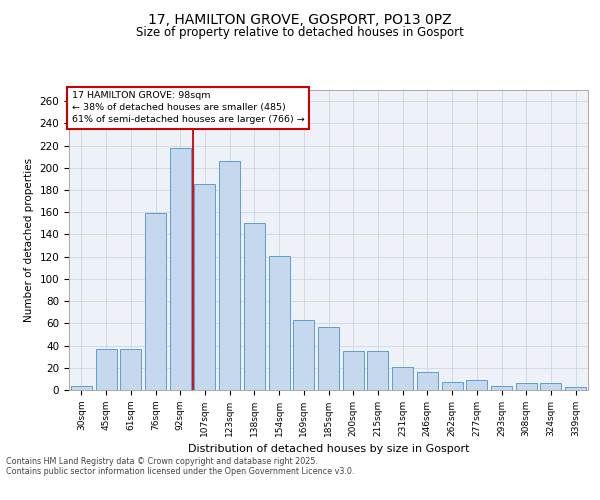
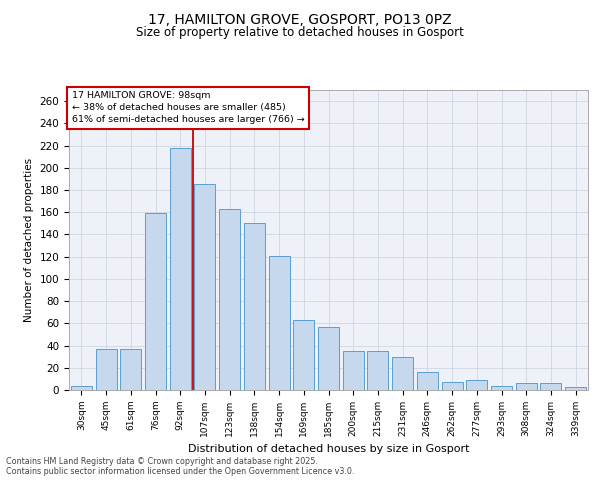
123sqm: 206 -> 163
231sqm: 21 -> 30
